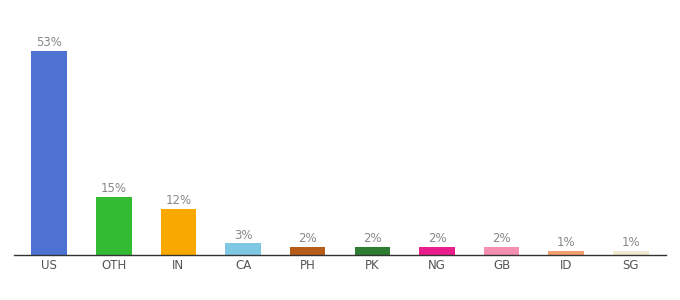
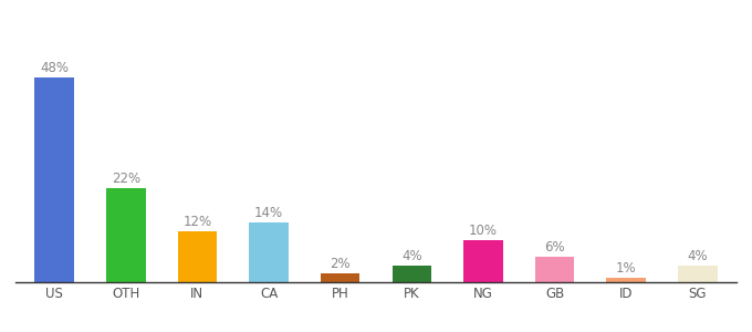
US: 53% -> 48%
OTH: 15% -> 22%
CA: 3% -> 14%
PK: 2% -> 4%
NG: 2% -> 10%
GB: 2% -> 6%
SG: 1% -> 4%
